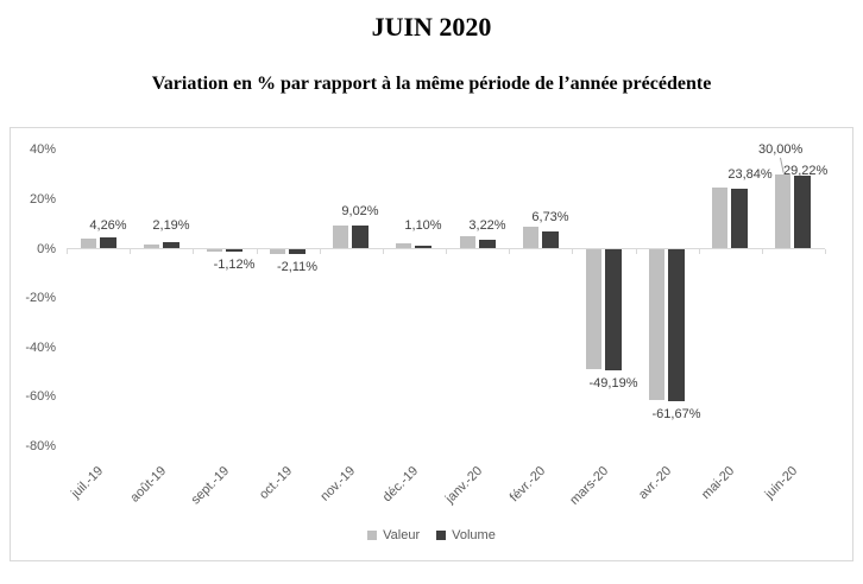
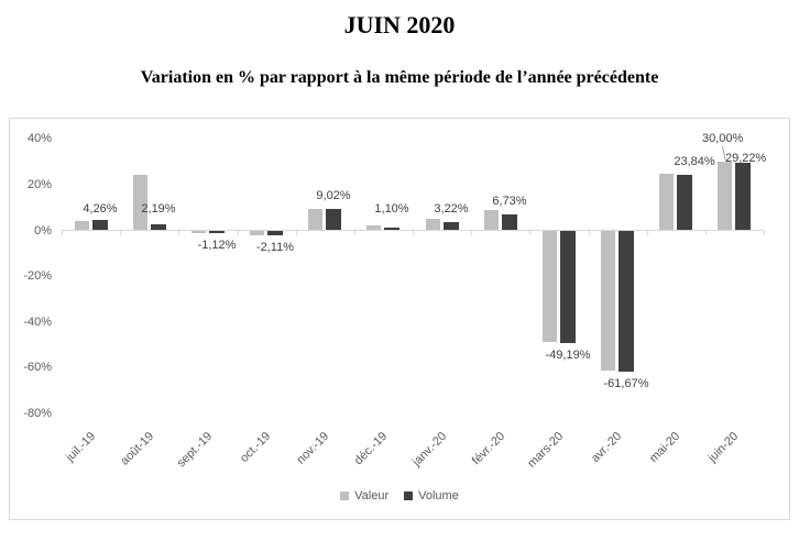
Valeur/août-19: 1% -> 24%
